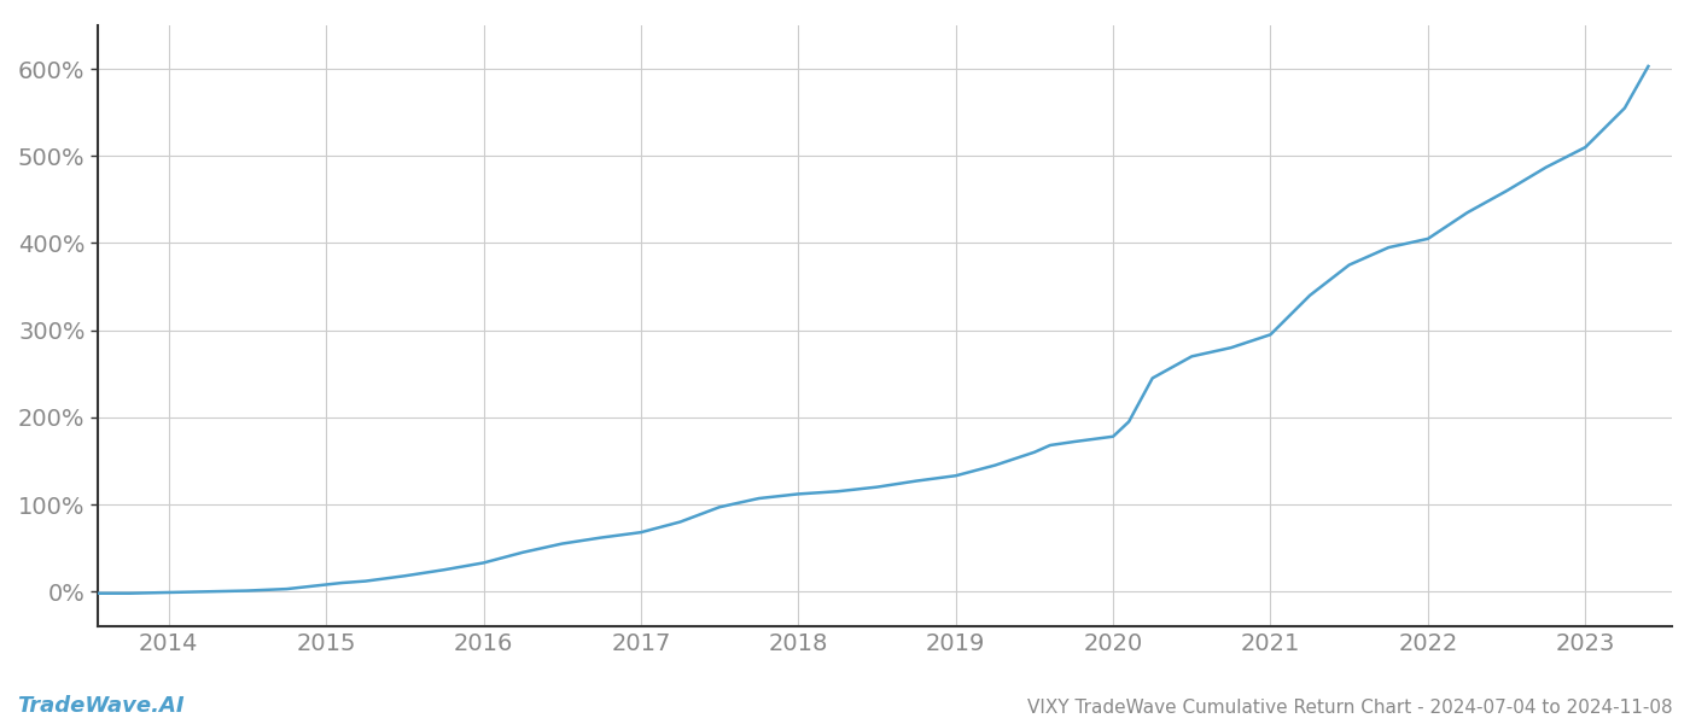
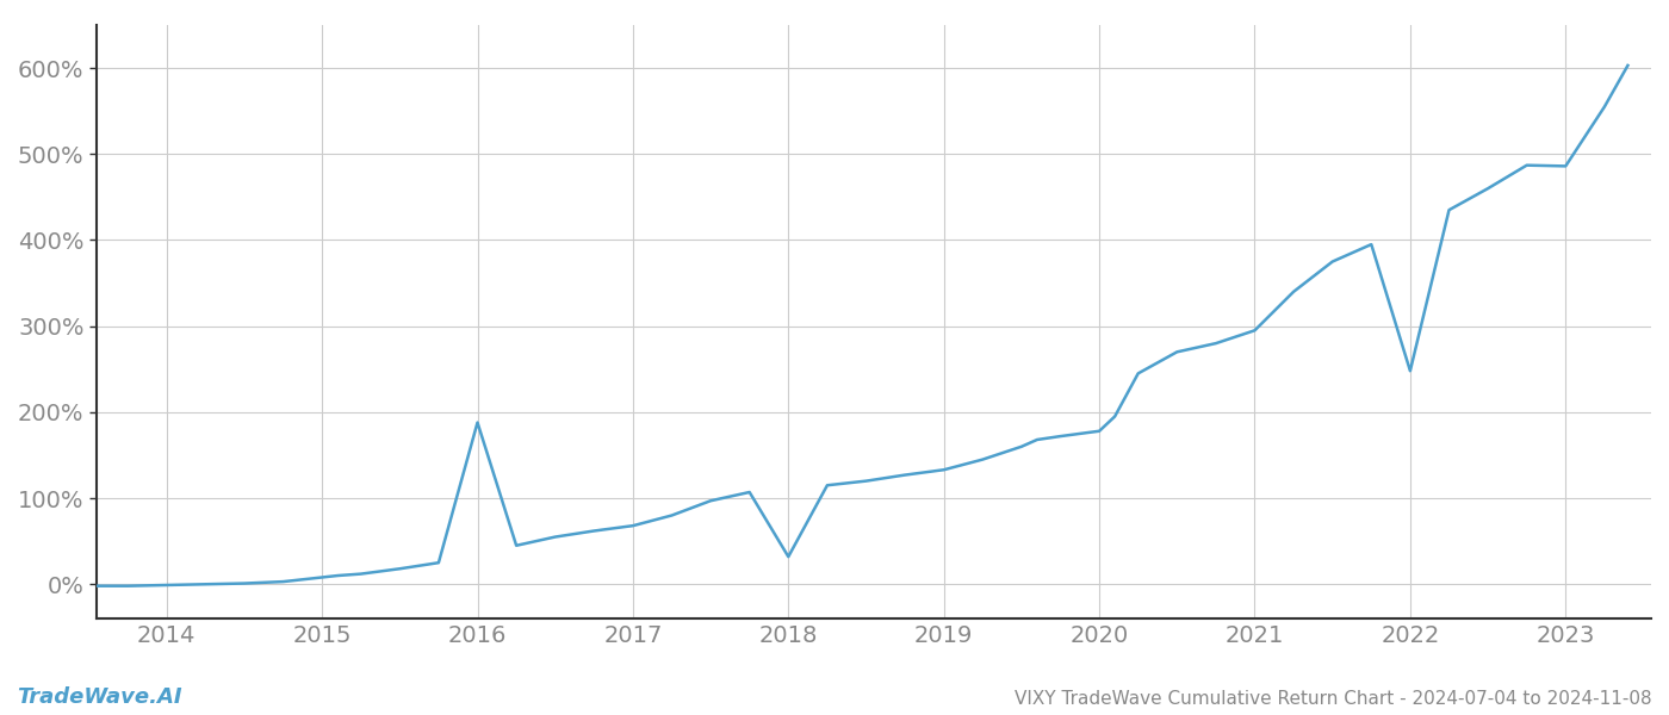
2016: 33% -> 188%
2018: 112% -> 32%
2022: 405% -> 248%
2023: 510% -> 486%
